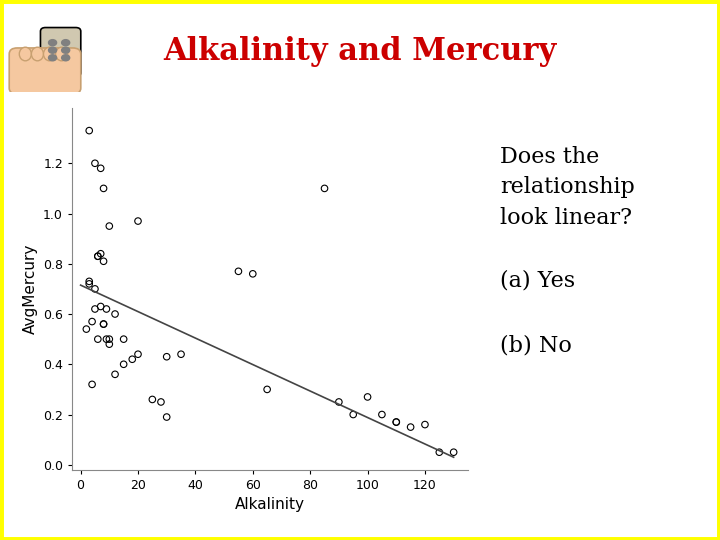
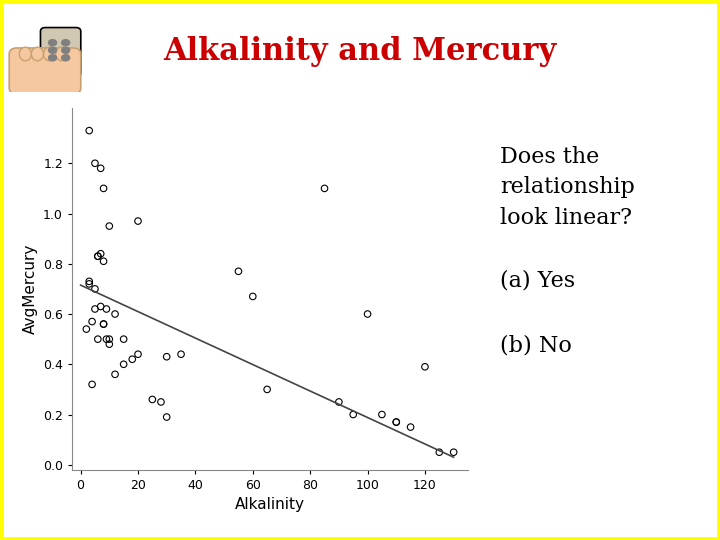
60: 0.76 -> 0.67
100: 0.27 -> 0.60
120: 0.16 -> 0.39
